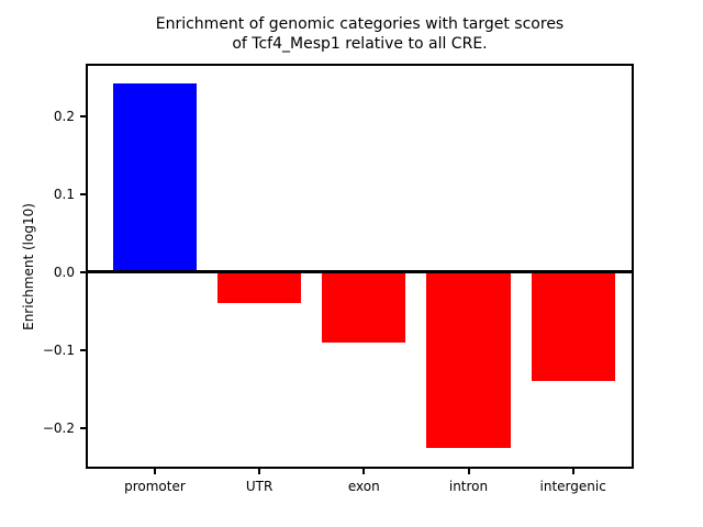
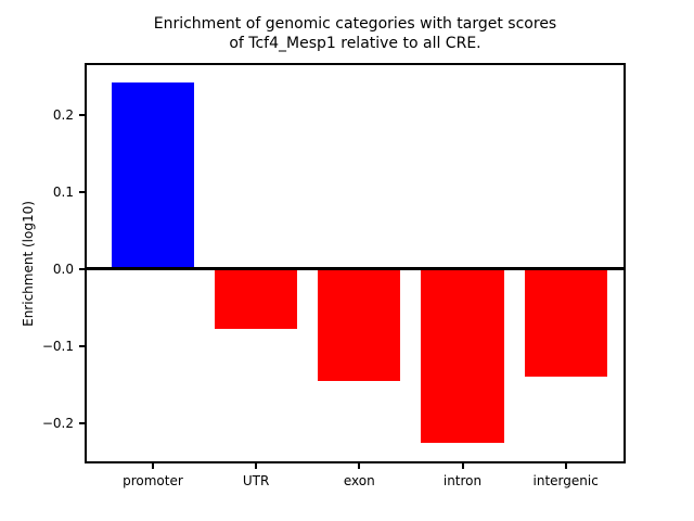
UTR: -0.04 -> -0.08
exon: -0.09 -> -0.14
